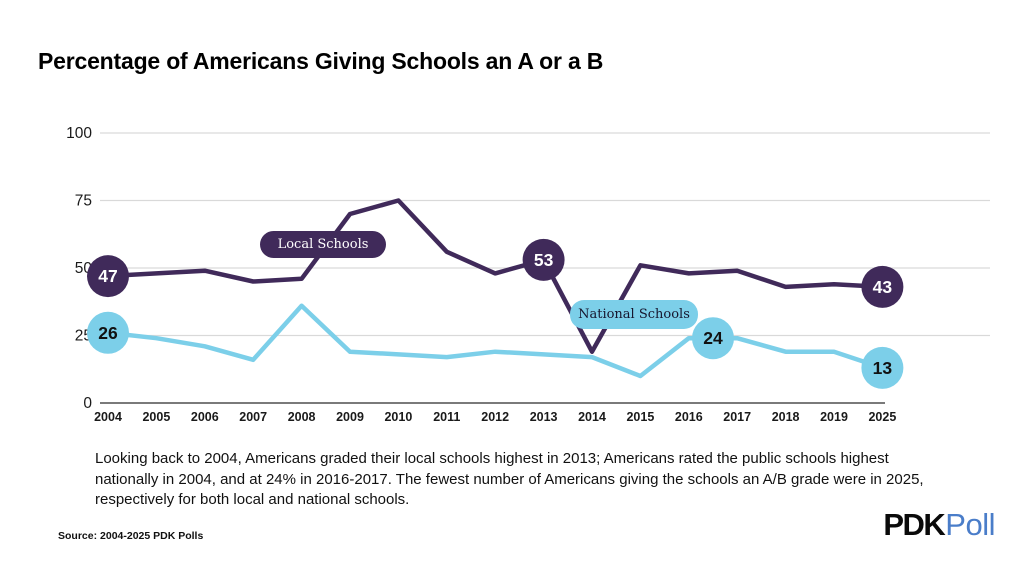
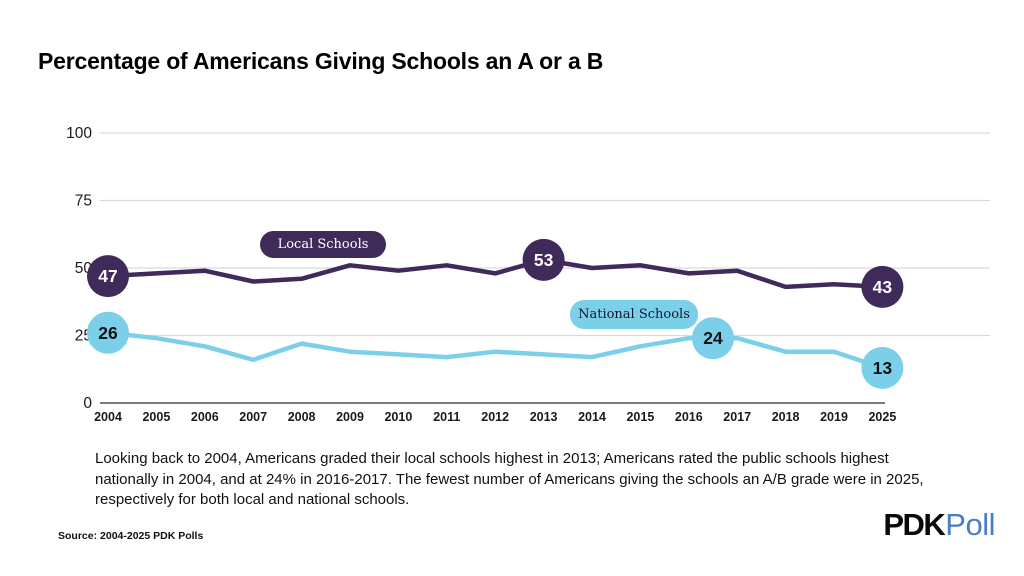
National Schools/2008: 36 -> 22
Local Schools/2009: 70 -> 51
Local Schools/2010: 75 -> 49
Local Schools/2011: 56 -> 51
Local Schools/2014: 19 -> 50
National Schools/2015: 10 -> 21
